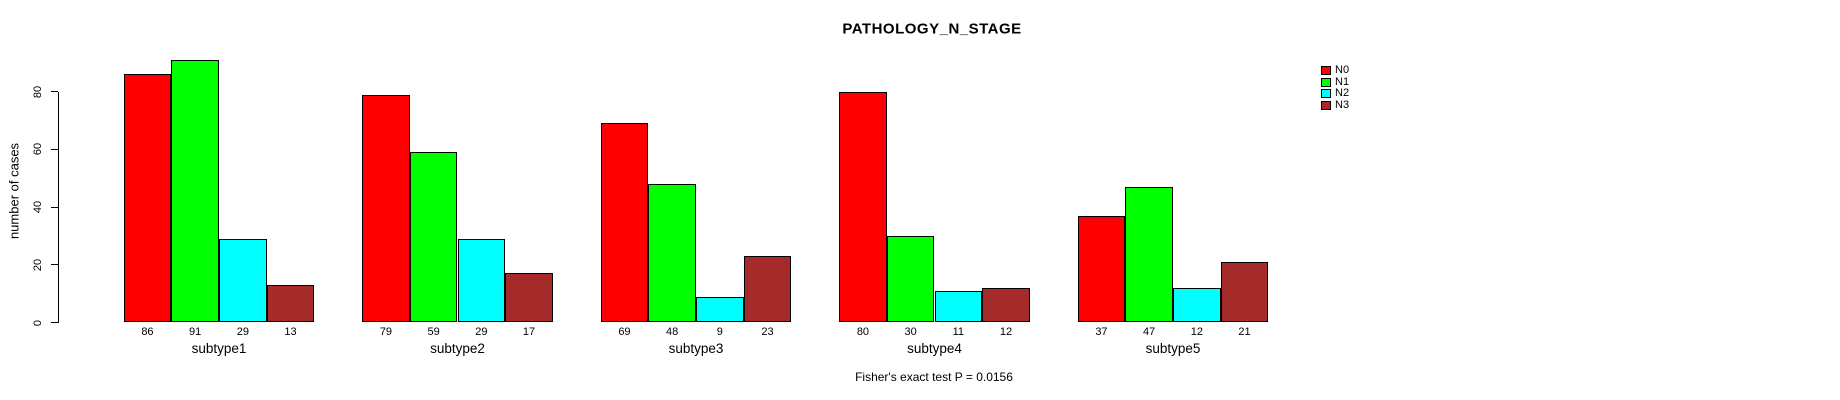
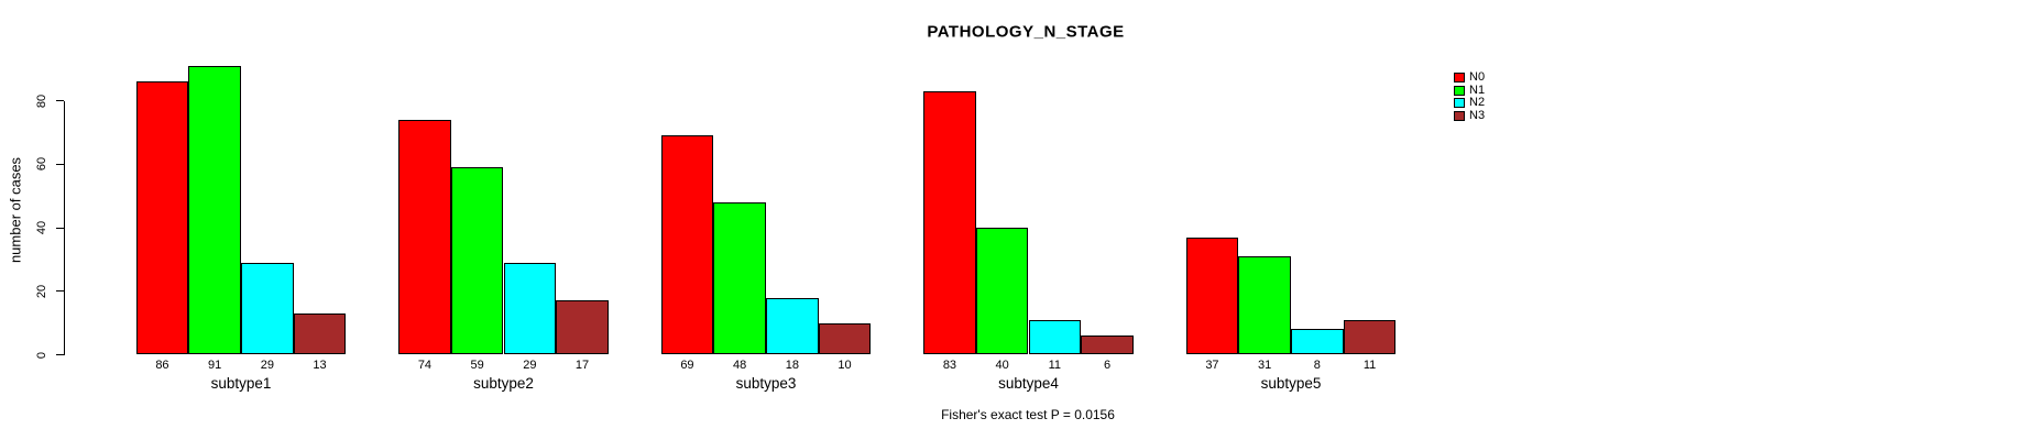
N0/subtype2: 79 -> 74
N2/subtype3: 9 -> 18
N3/subtype3: 23 -> 10
N0/subtype4: 80 -> 83
N1/subtype4: 30 -> 40
N3/subtype4: 12 -> 6
N1/subtype5: 47 -> 31
N2/subtype5: 12 -> 8
N3/subtype5: 21 -> 11
